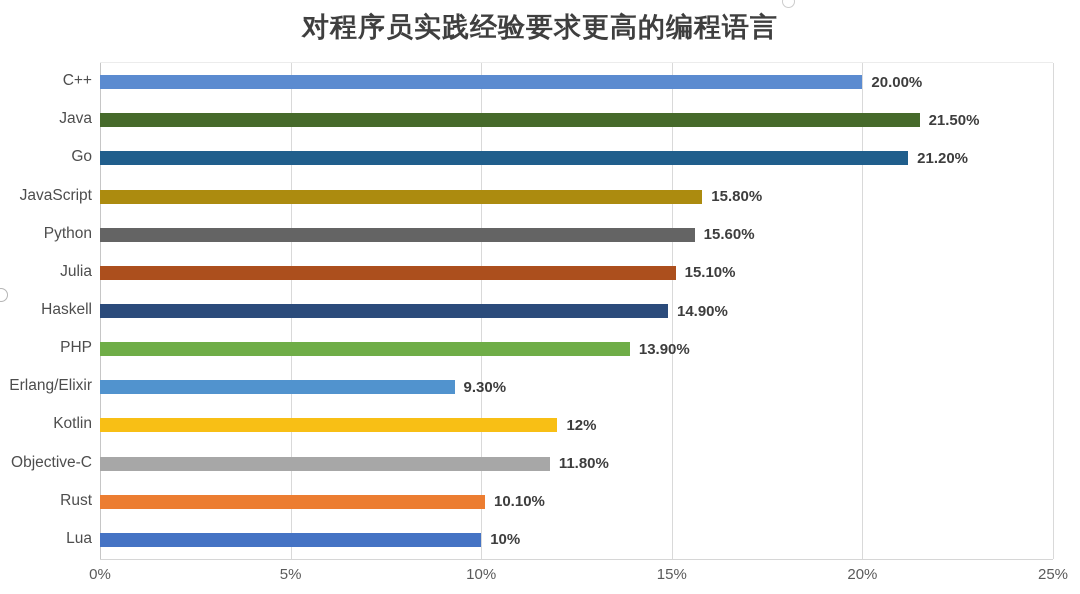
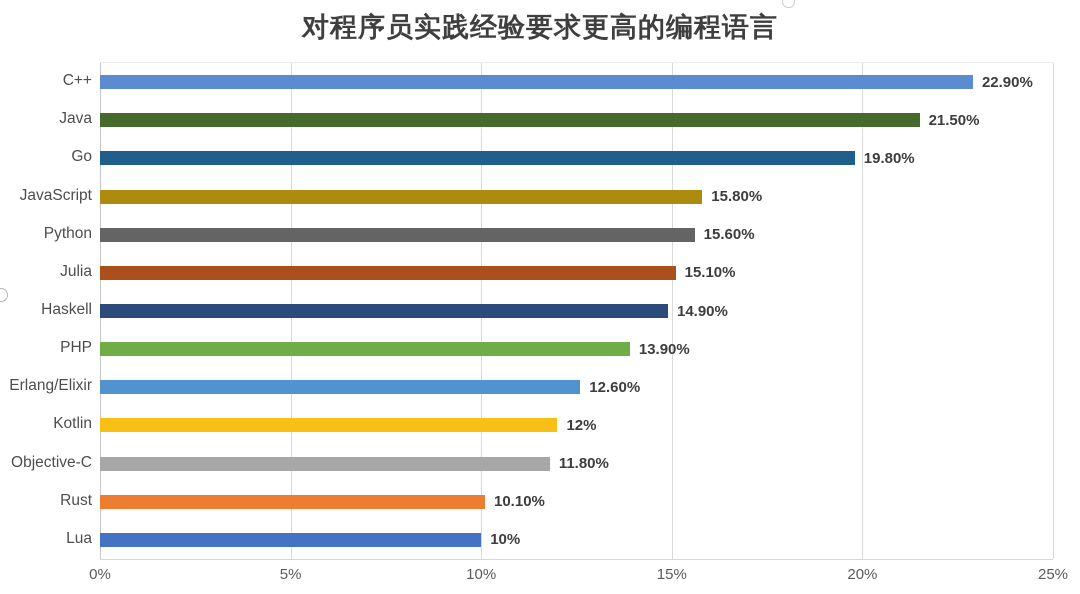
C++: 20.00% -> 22.90%
Go: 21.20% -> 19.80%
Erlang/Elixir: 9.30% -> 12.60%
